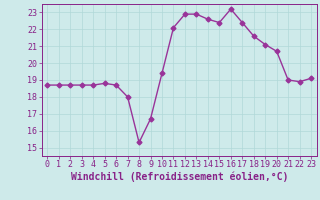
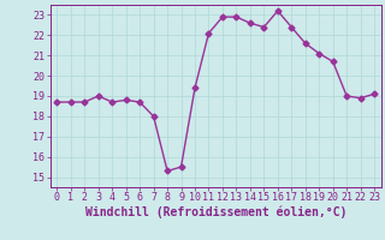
3: 18.7 -> 19.0
9: 16.7 -> 15.5
